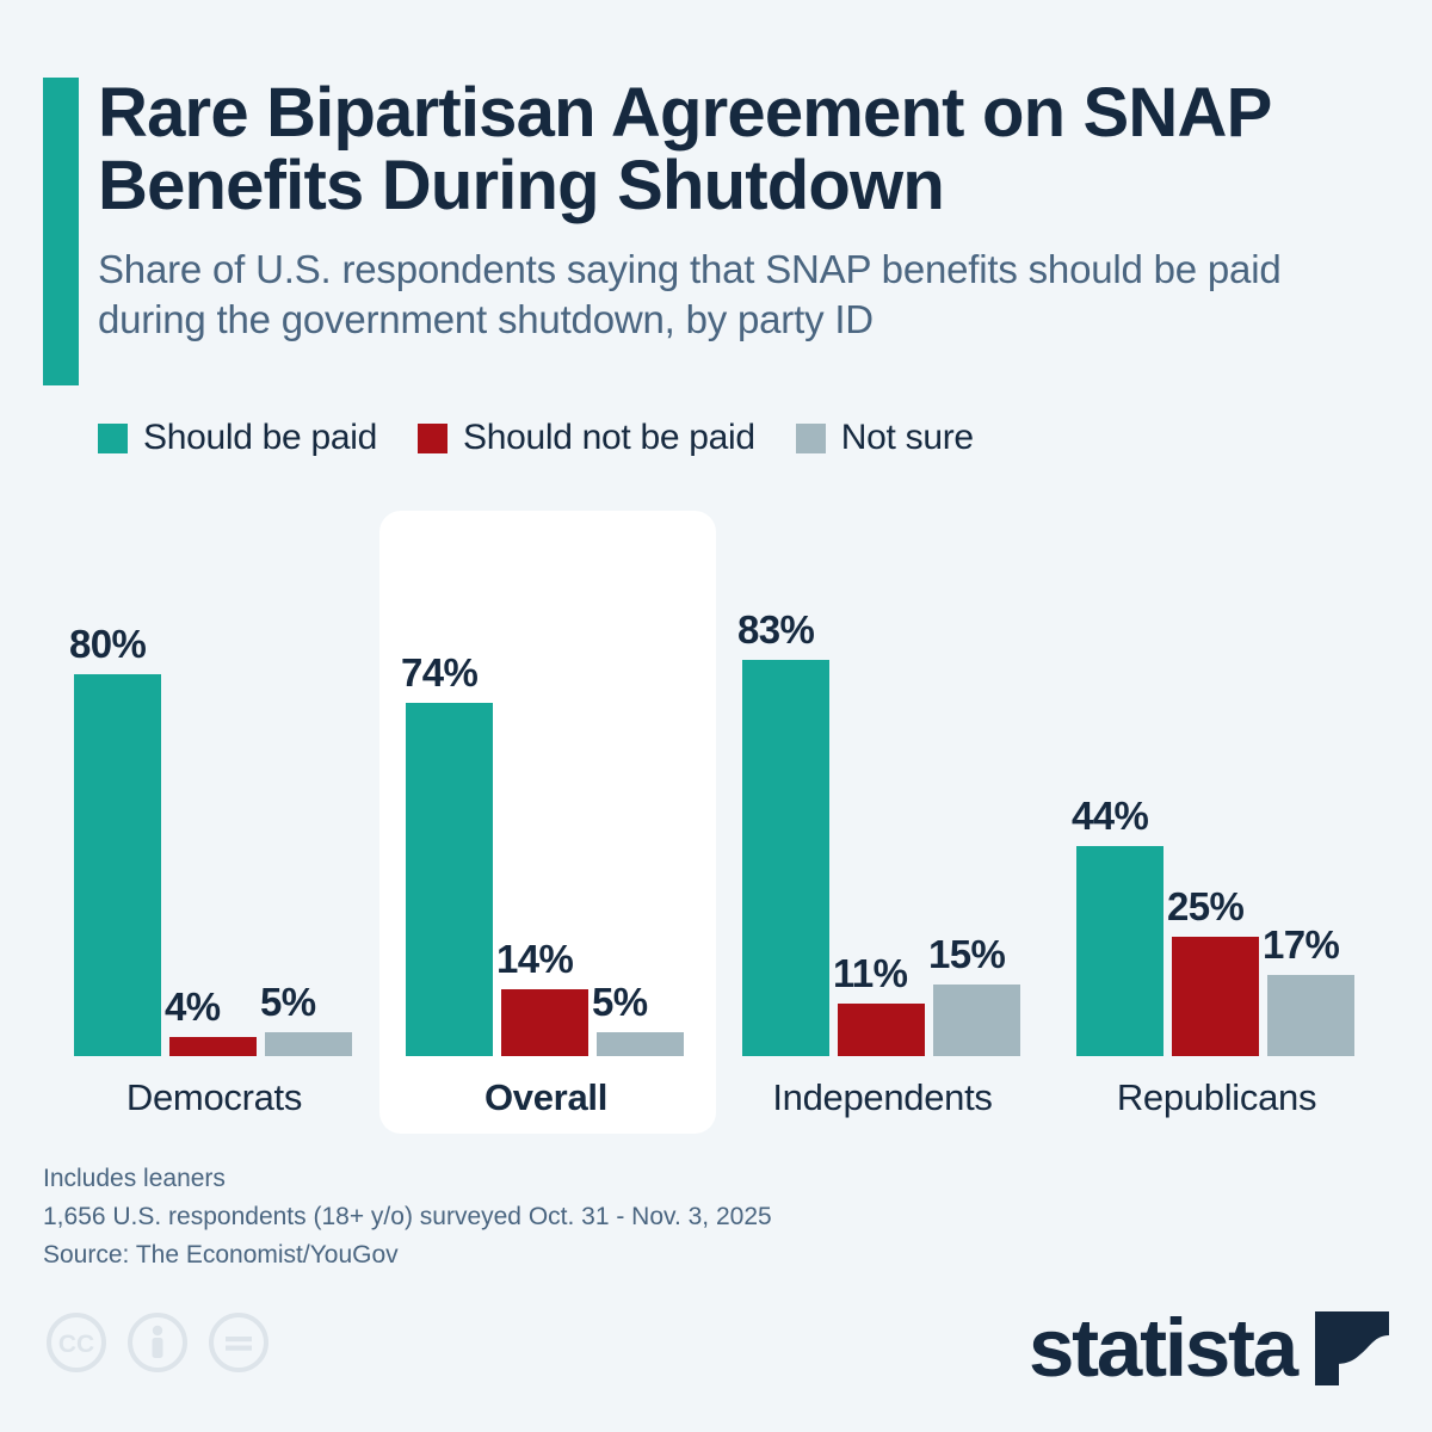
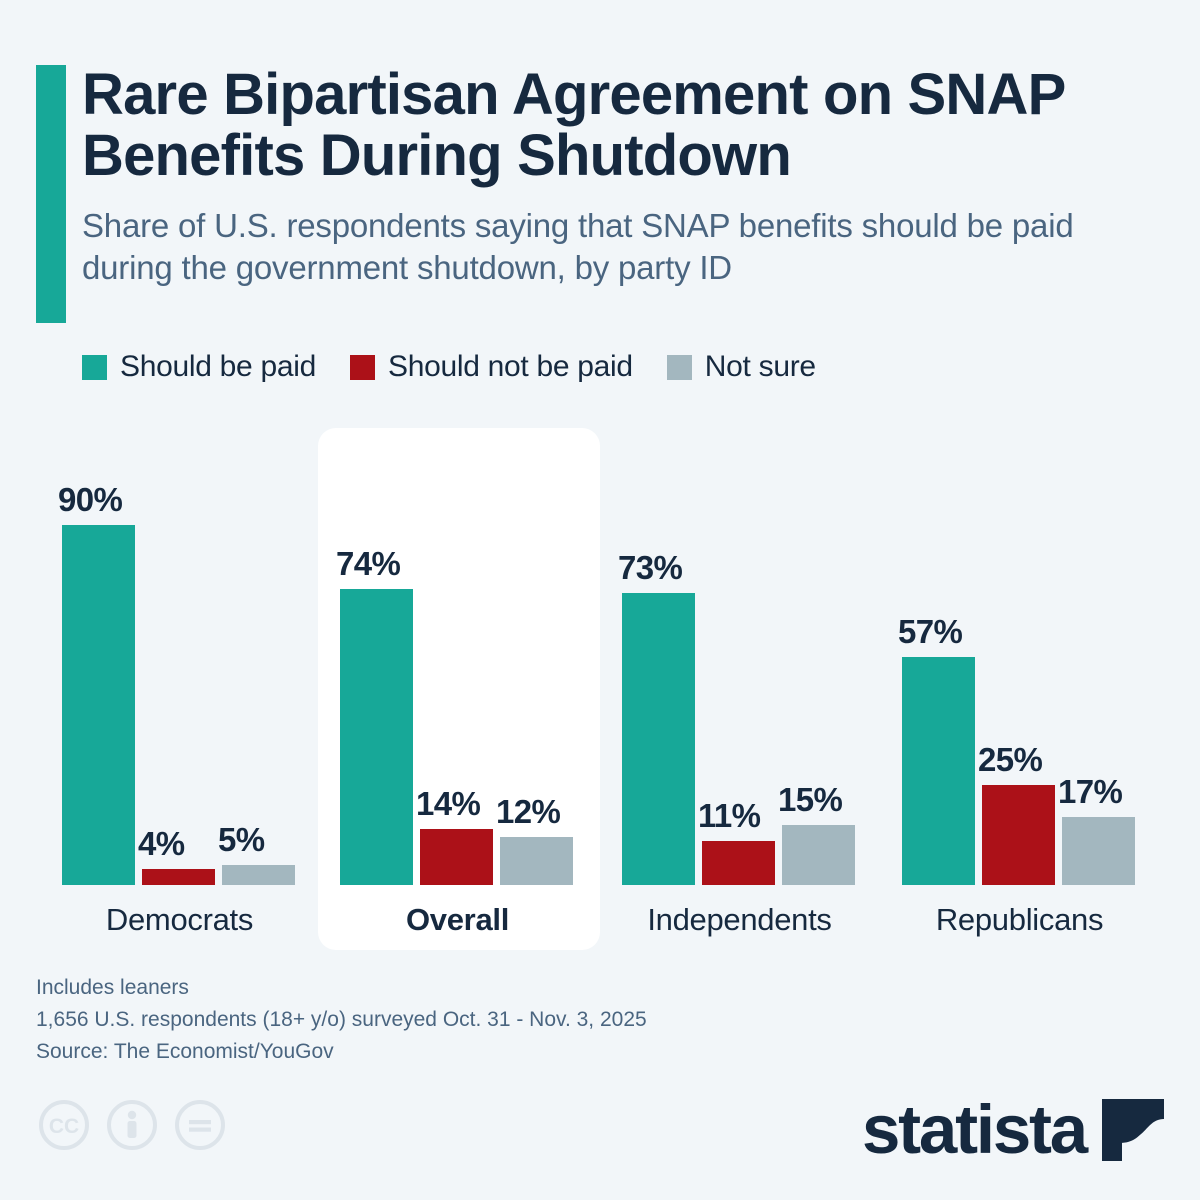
Should be paid/Democrats: 80% -> 90%
Not sure/Overall: 5% -> 12%
Should be paid/Independents: 83% -> 73%
Should be paid/Republicans: 44% -> 57%
